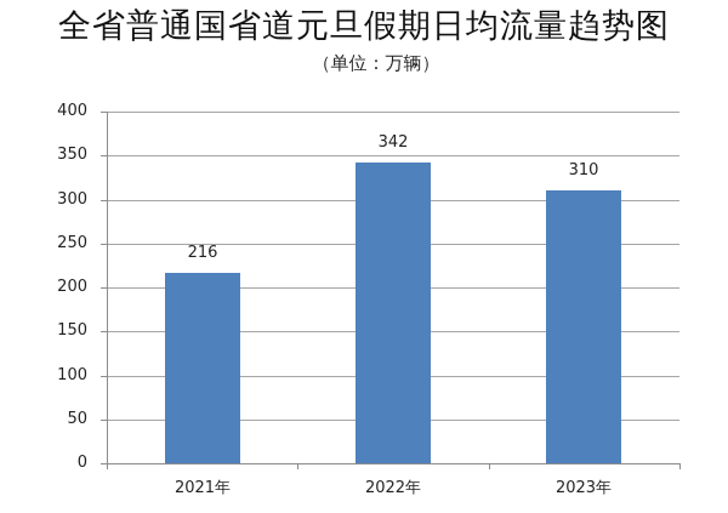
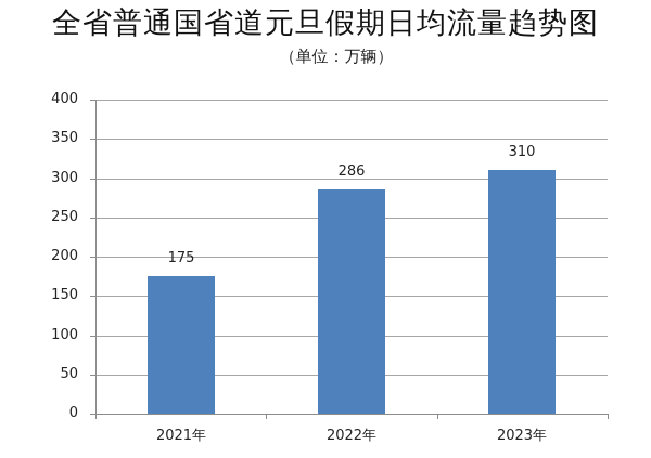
2021年: 216 -> 175
2022年: 342 -> 286
